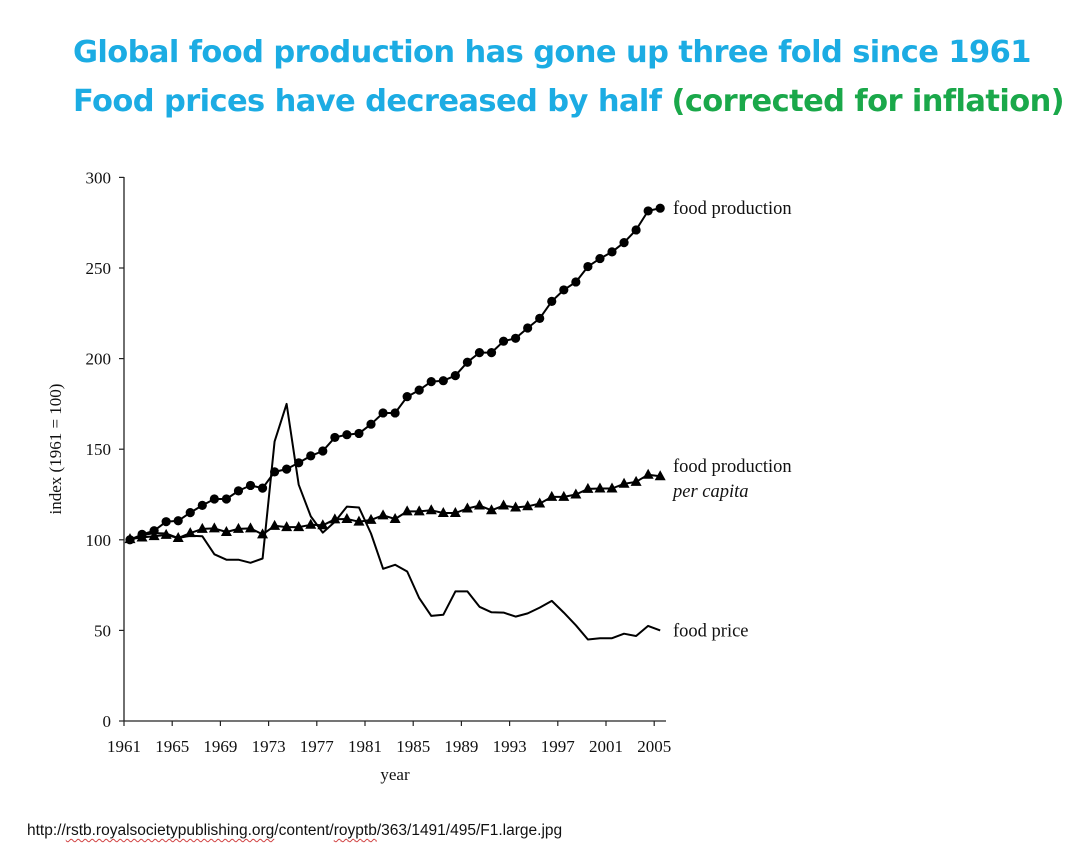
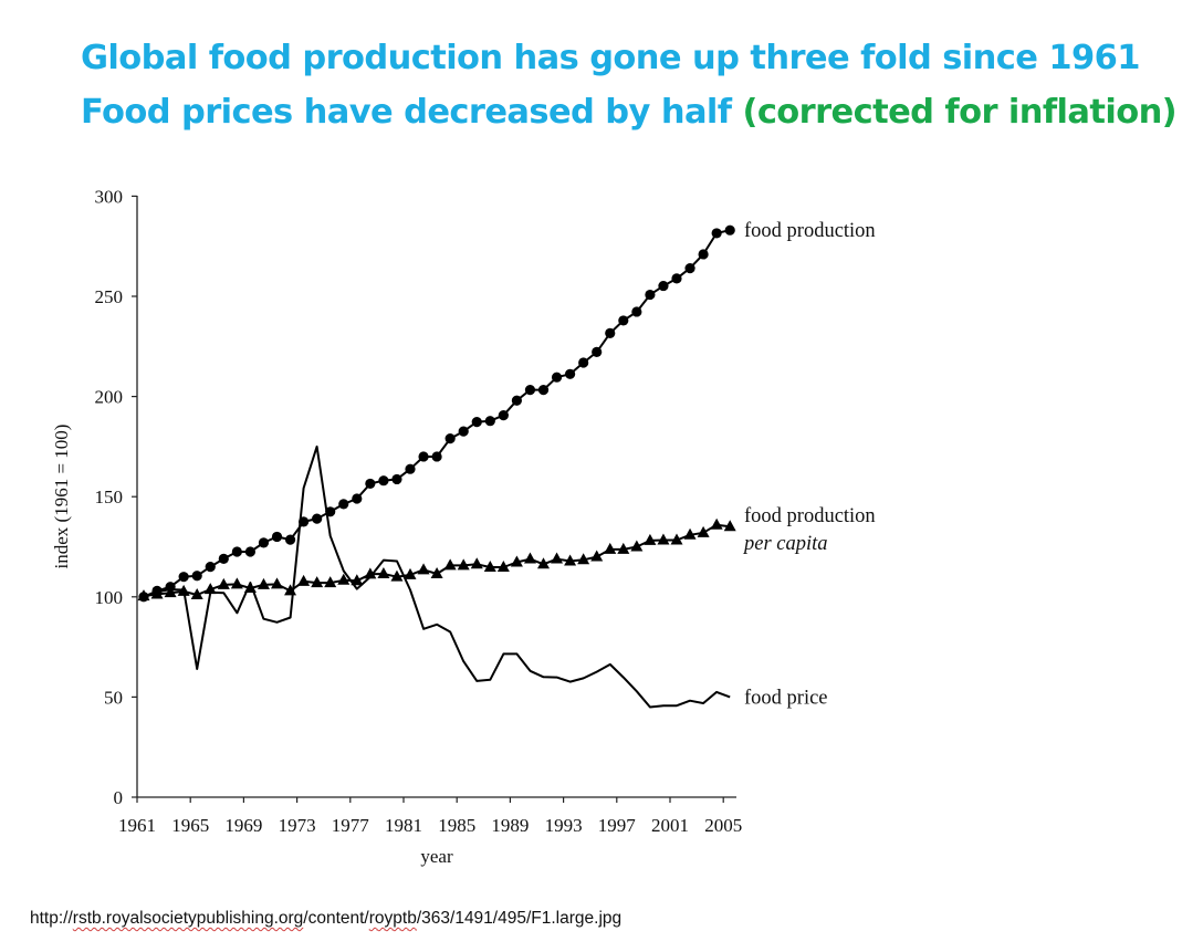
food price/1965: 101 -> 64
food price/1969: 89 -> 107
